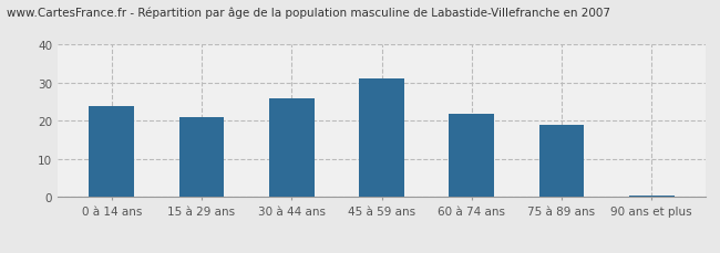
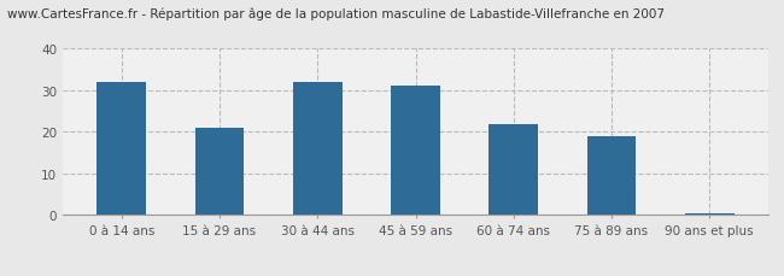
0 à 14 ans: 24.0 -> 32.0
30 à 44 ans: 26.0 -> 32.0
